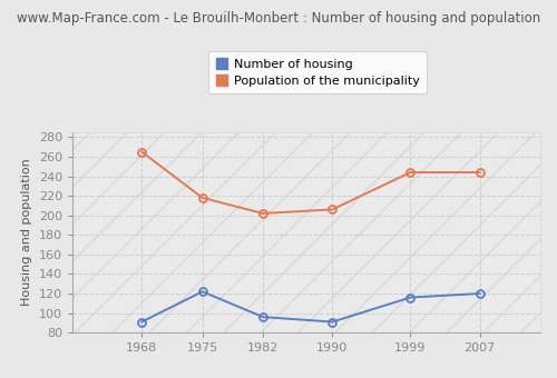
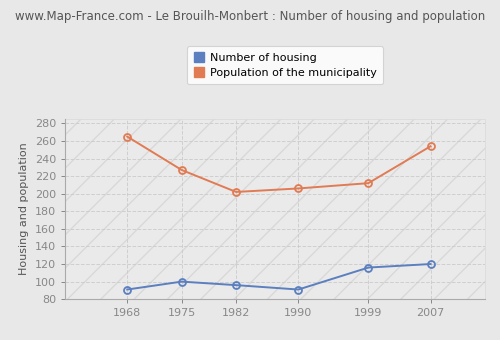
Number of housing/1975: 122 -> 100
Population of the municipality/1975: 218 -> 227
Population of the municipality/1999: 244 -> 212
Population of the municipality/2007: 244 -> 254
